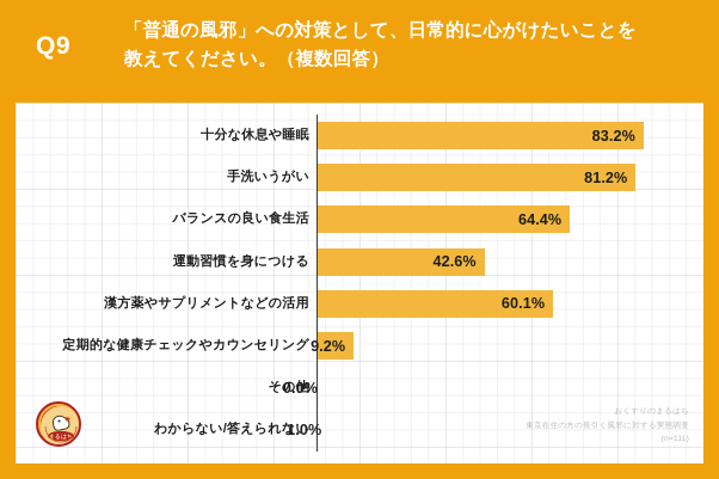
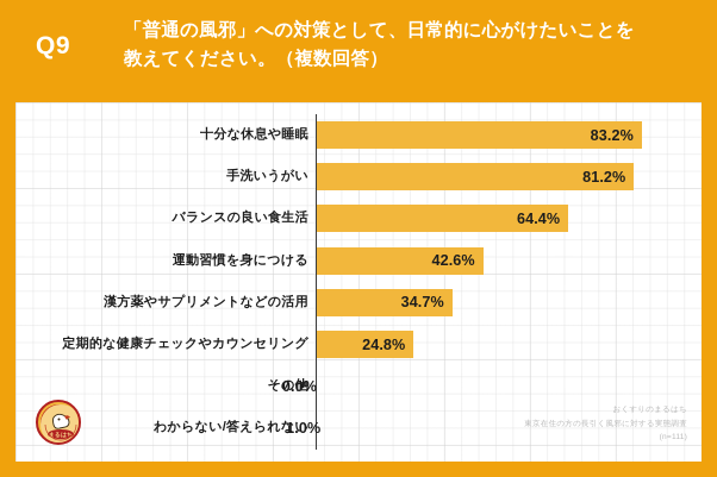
漢方薬やサプリメントなどの活用: 60.1% -> 34.7%
定期的な健康チェックやカウンセリング: 9.2% -> 24.8%
